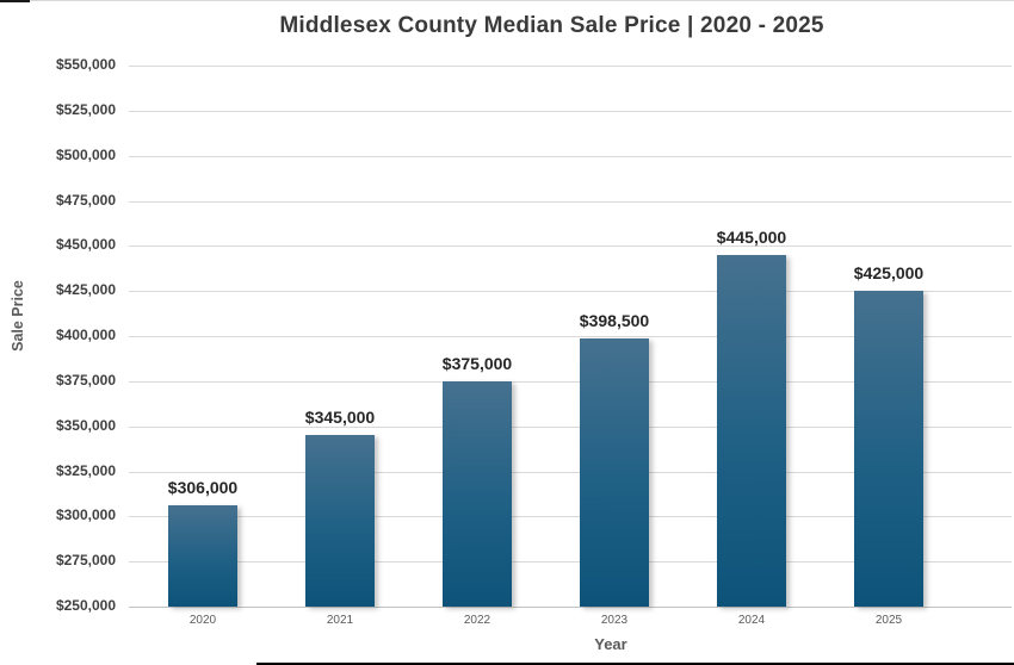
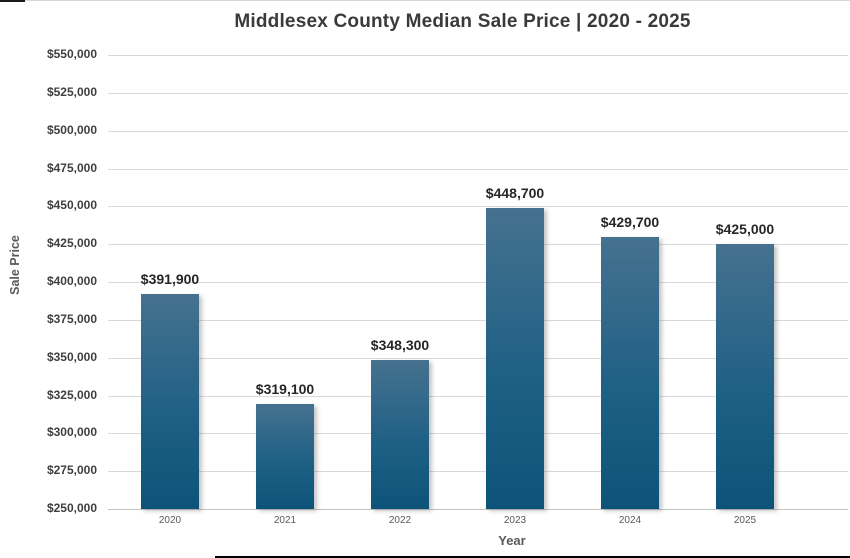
2020: $306,000 -> $391,900
2021: $345,000 -> $319,100
2022: $375,000 -> $348,300
2023: $398,500 -> $448,700
2024: $445,000 -> $429,700
